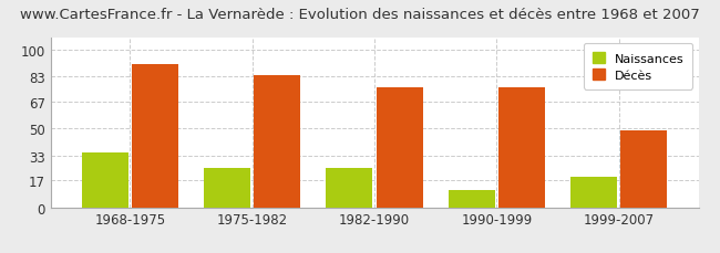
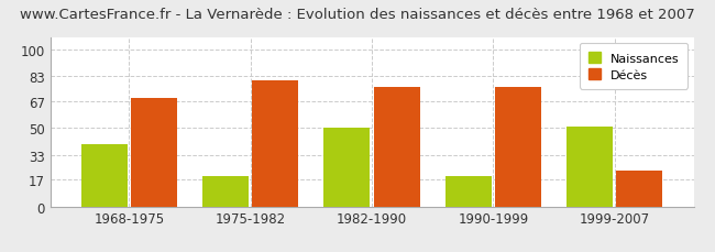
Naissances/1968-1975: 35 -> 40
Décès/1968-1975: 91 -> 69
Naissances/1975-1982: 25 -> 19
Décès/1975-1982: 84 -> 80
Naissances/1982-1990: 25 -> 50
Naissances/1990-1999: 11 -> 19
Naissances/1999-2007: 19 -> 51
Décès/1999-2007: 49 -> 23
